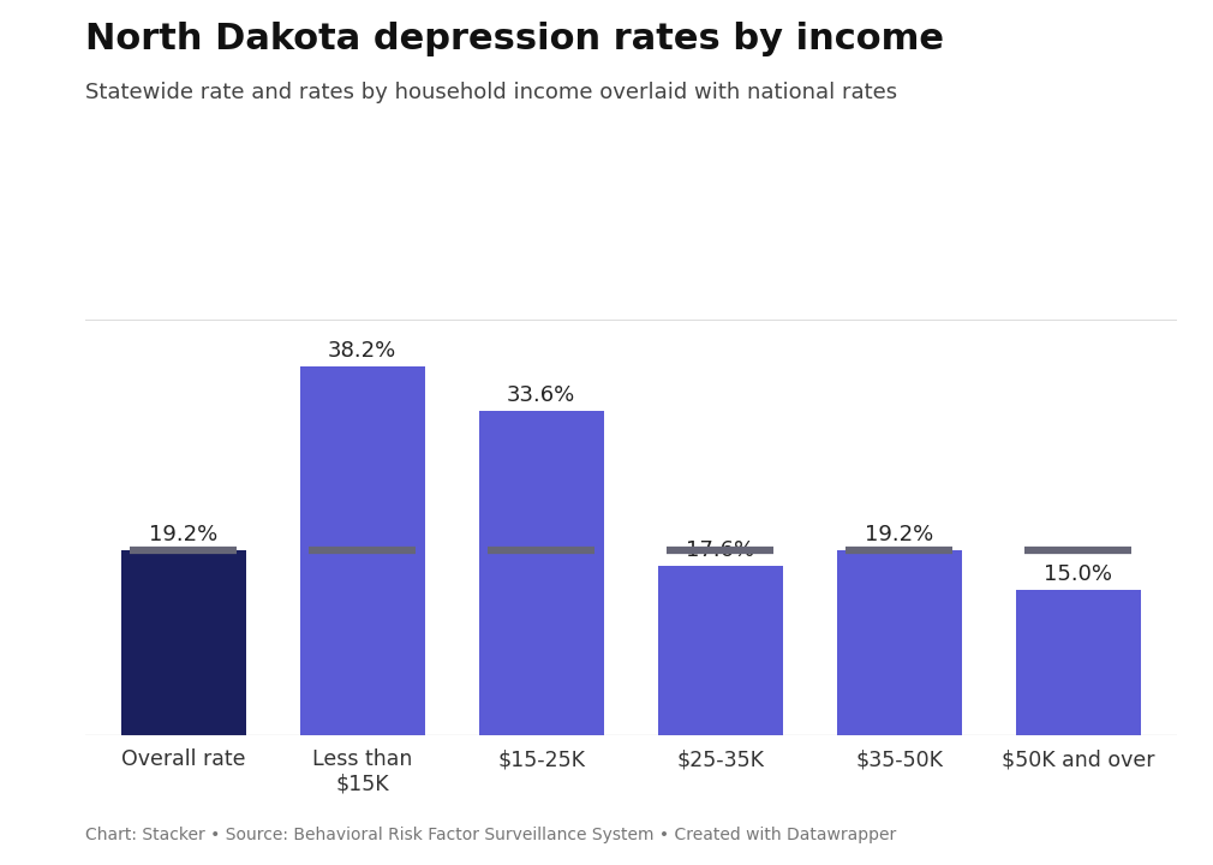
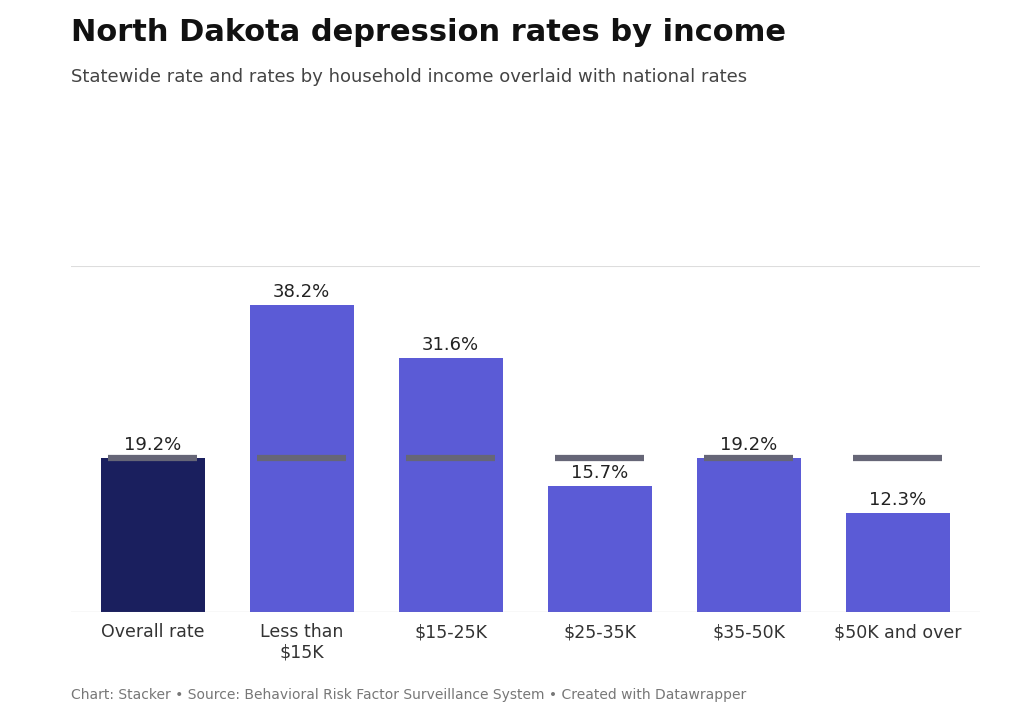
$15-25K: 33.6% -> 31.6%
$25-35K: 17.6% -> 15.7%
$50K and over: 15.0% -> 12.3%
